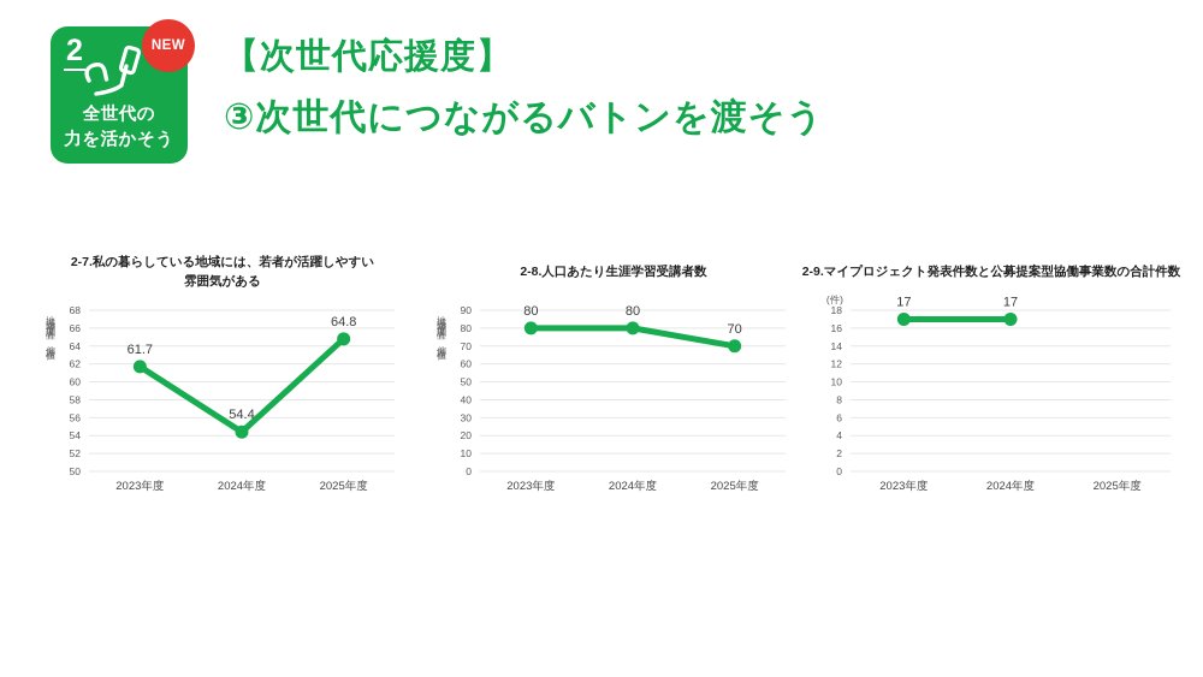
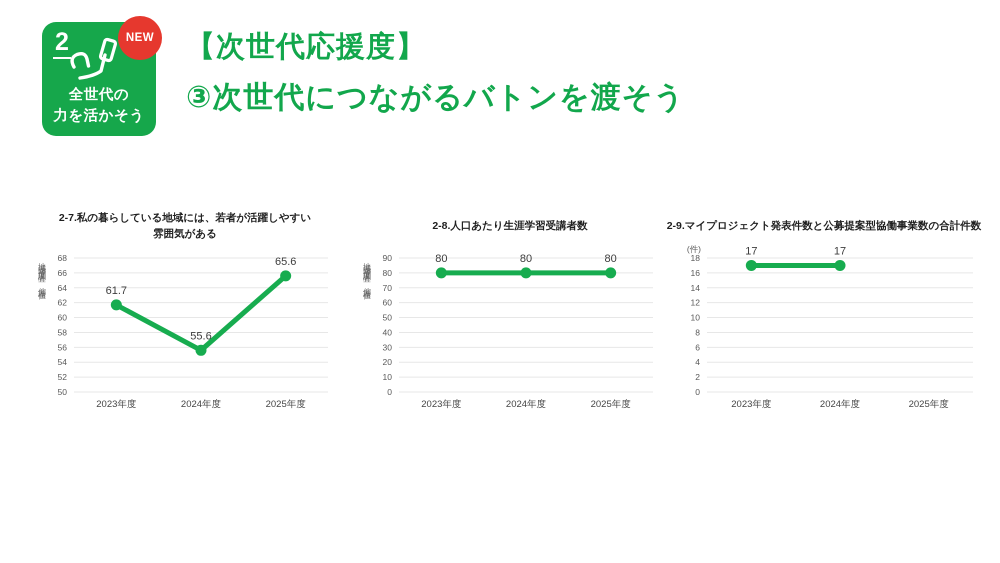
2-7.私の暮らしている地域には、若者が活躍しやすい雰囲気がある/2024年度: 54.4 -> 55.6
2-7.私の暮らしている地域には、若者が活躍しやすい雰囲気がある/2025年度: 64.8 -> 65.6
2-8.人口あたり生涯学習受講者数/2025年度: 70 -> 80
